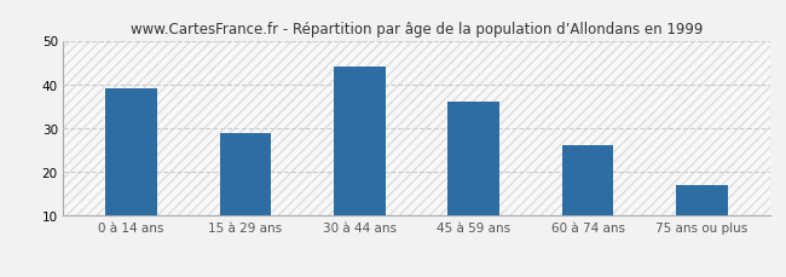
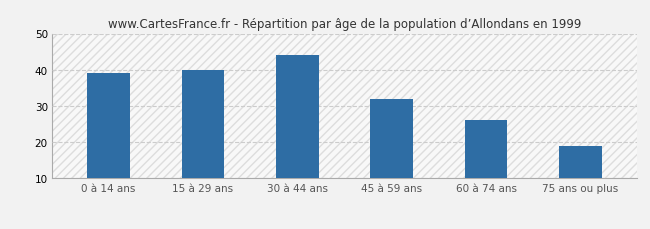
15 à 29 ans: 29 -> 40
45 à 59 ans: 36 -> 32
75 ans ou plus: 17 -> 19
